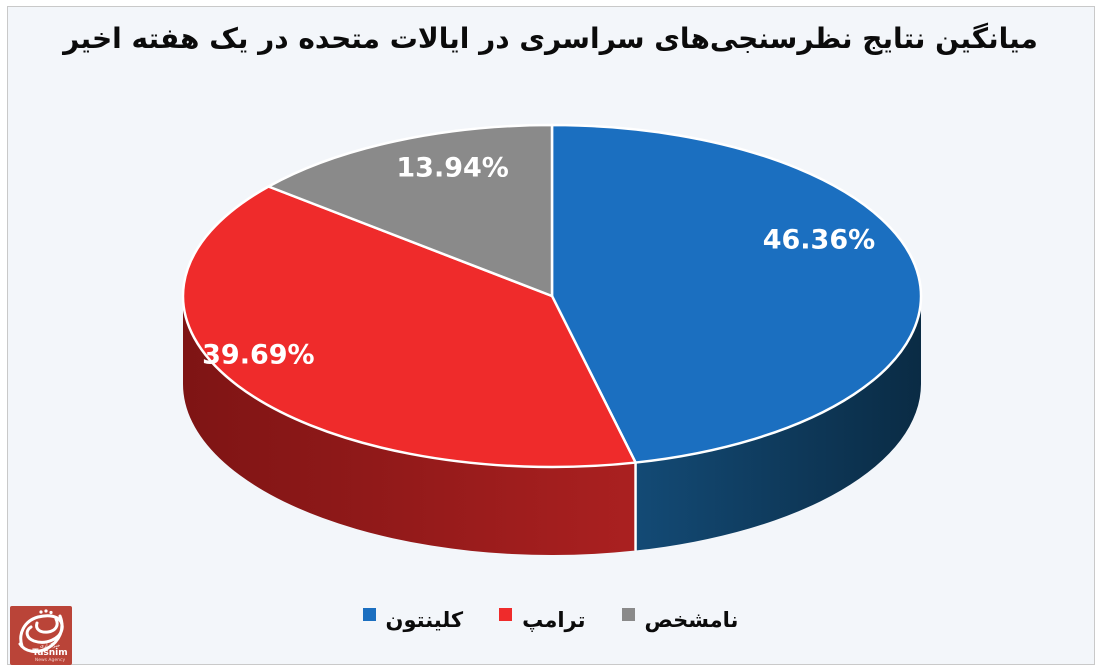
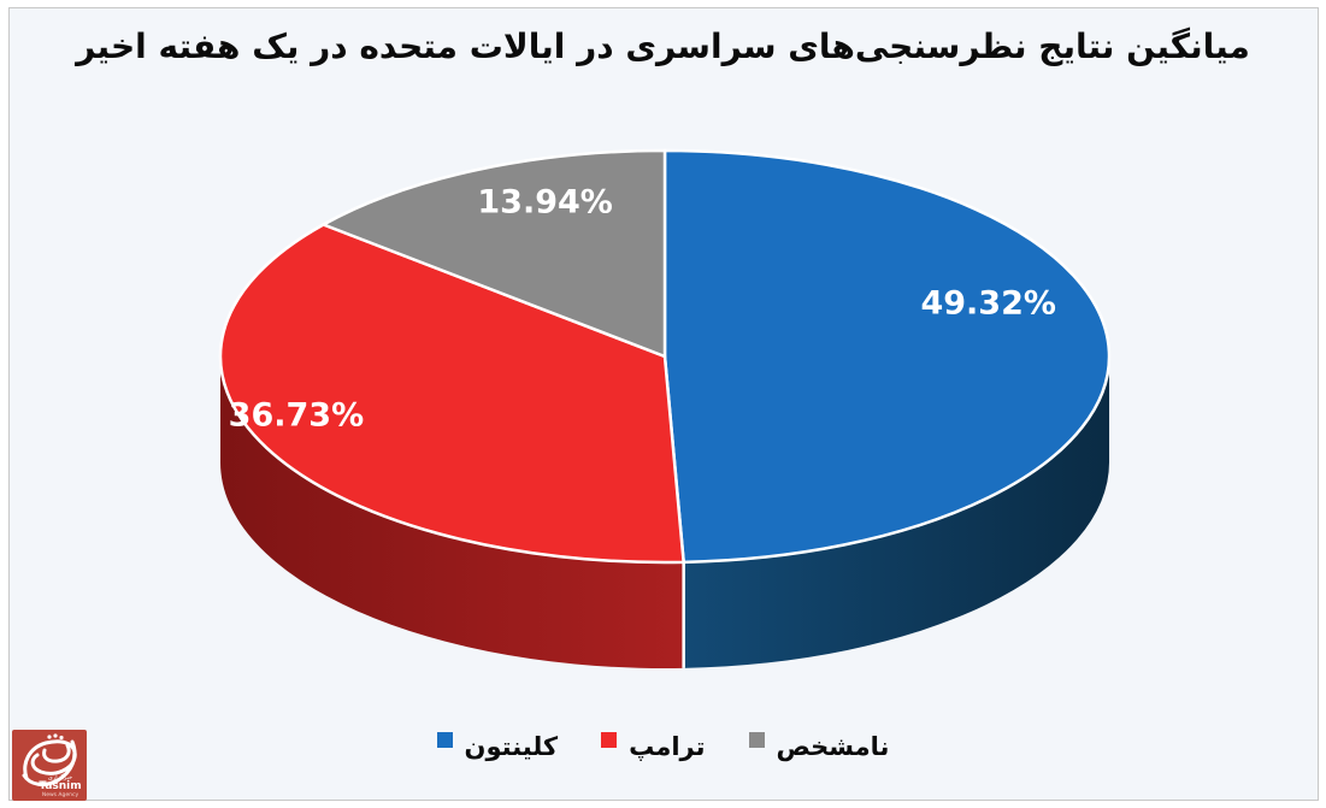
کلینتون: 46.36% -> 49.32%
ترامپ: 39.69% -> 36.73%
